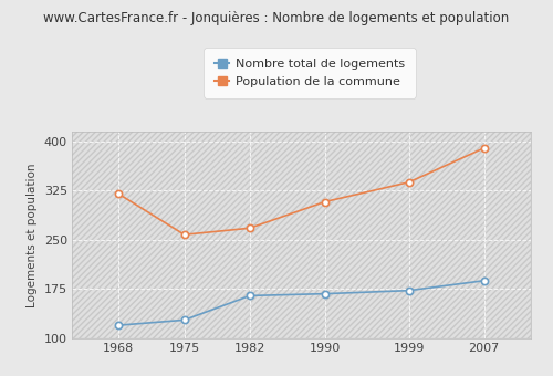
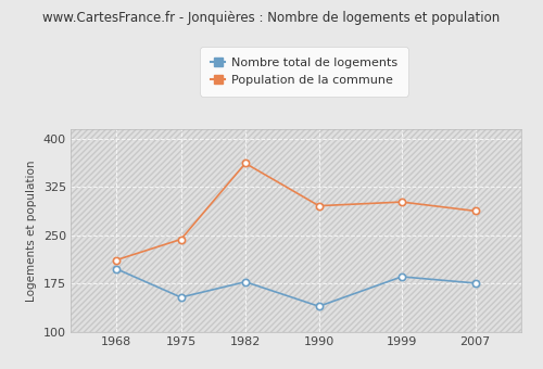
Nombre total de logements/1968: 120 -> 198
Population de la commune/1968: 320 -> 212
Nombre total de logements/1975: 128 -> 154
Population de la commune/1975: 258 -> 244
Nombre total de logements/1982: 165 -> 178
Population de la commune/1982: 268 -> 362
Nombre total de logements/1990: 168 -> 140
Population de la commune/1990: 308 -> 296
Nombre total de logements/1999: 173 -> 186
Population de la commune/1999: 338 -> 302
Nombre total de logements/2007: 188 -> 176
Population de la commune/2007: 390 -> 288
